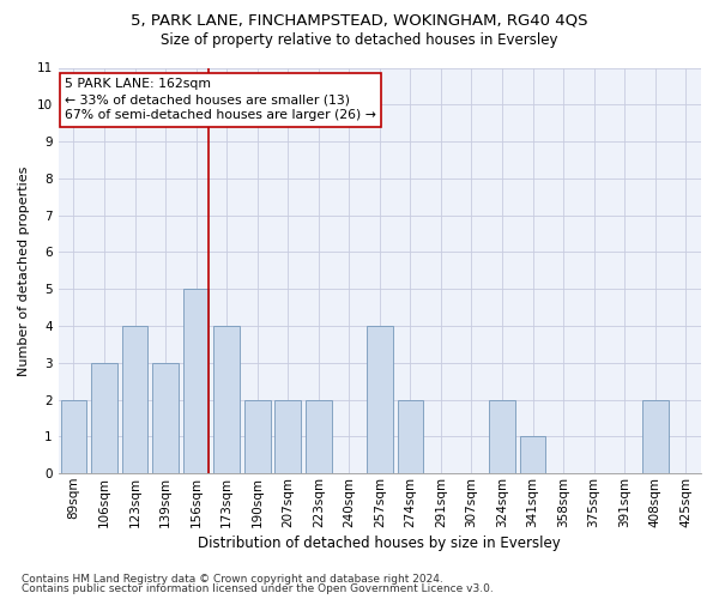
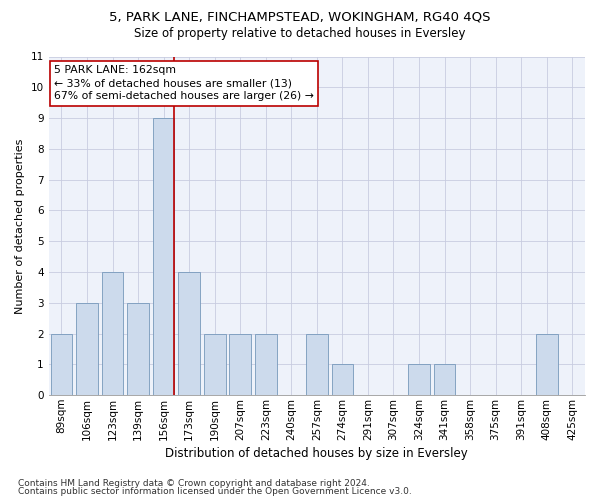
156sqm: 5 -> 9
257sqm: 4 -> 2
274sqm: 2 -> 1
324sqm: 2 -> 1
